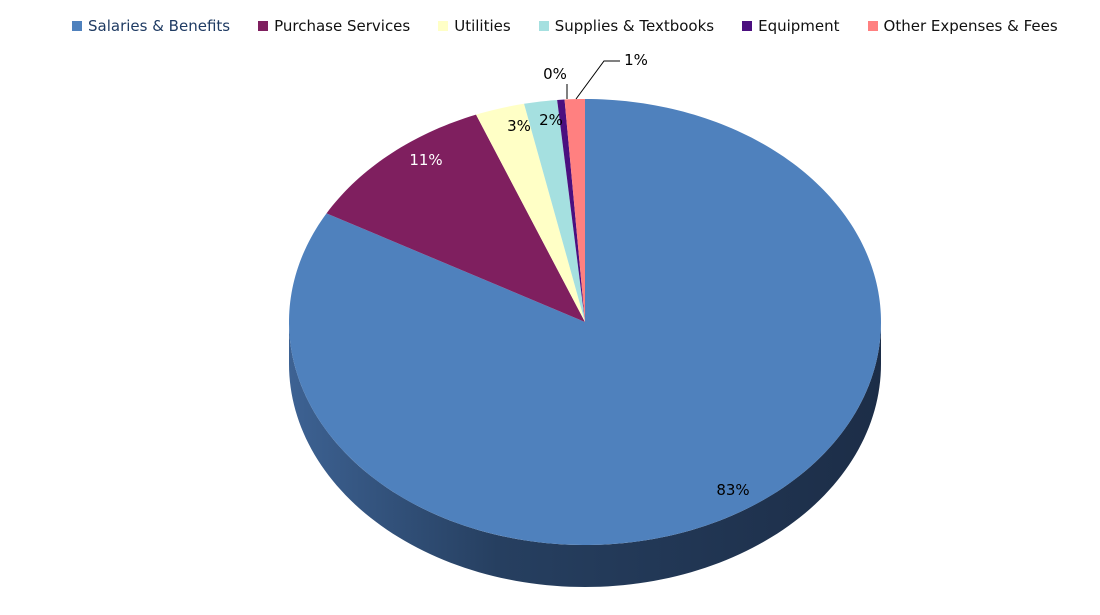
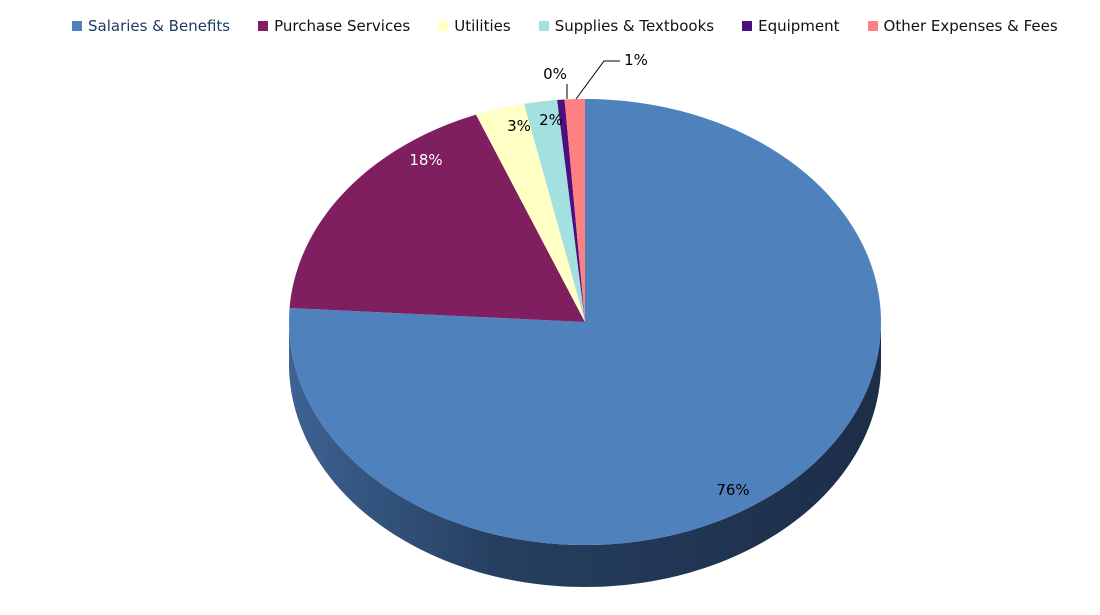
Salaries & Benefits: 83% -> 76%
Purchase Services: 11% -> 18%
